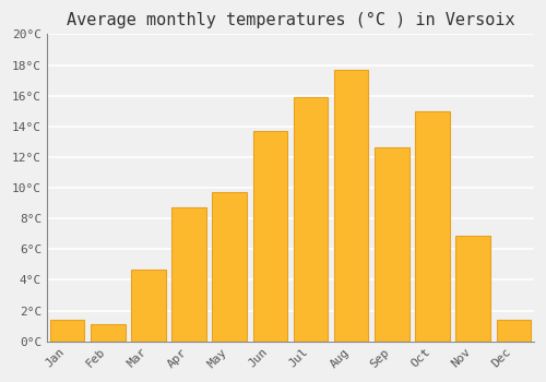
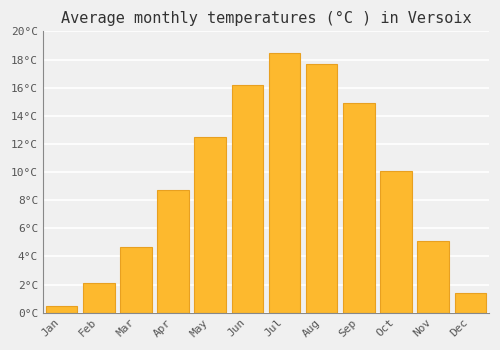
Jan: 1.4°C -> 0.5°C
Feb: 1.1°C -> 2.1°C
May: 9.7°C -> 12.5°C
Jun: 13.7°C -> 16.2°C
Jul: 15.9°C -> 18.5°C
Sep: 12.6°C -> 14.9°C
Oct: 15.0°C -> 10.1°C
Nov: 6.9°C -> 5.1°C
